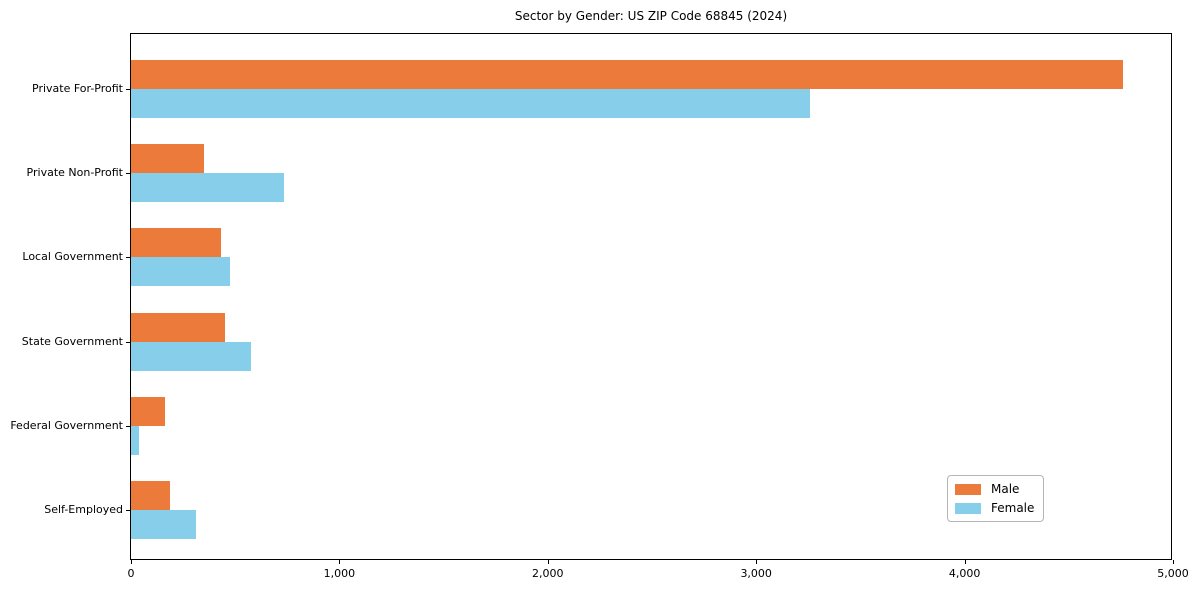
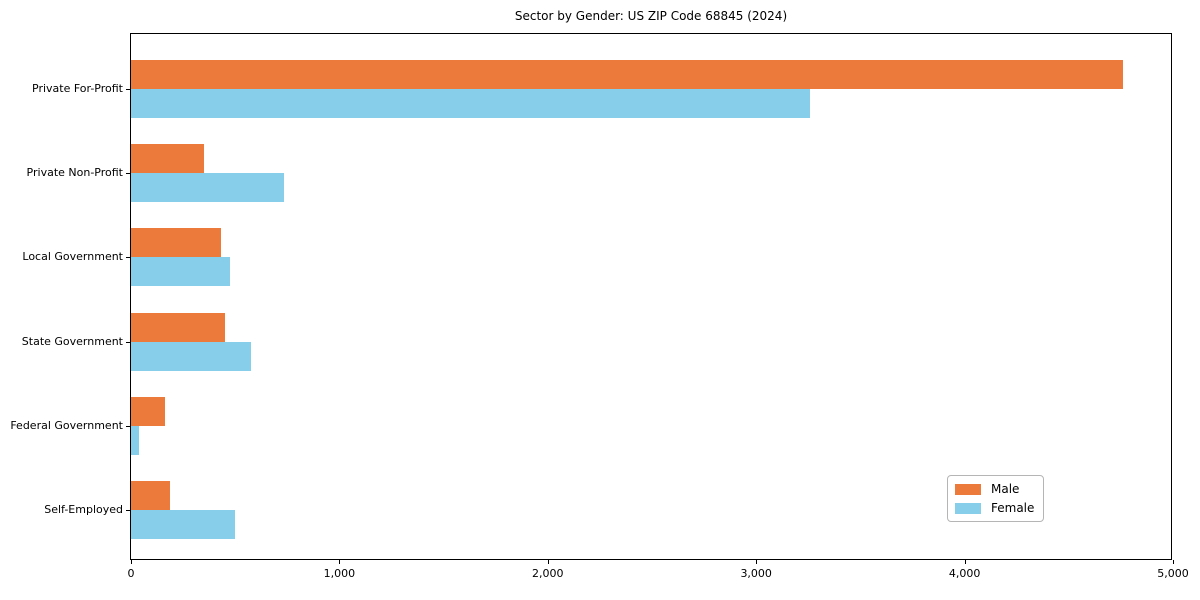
Female/Self-Employed: 310 -> 500
